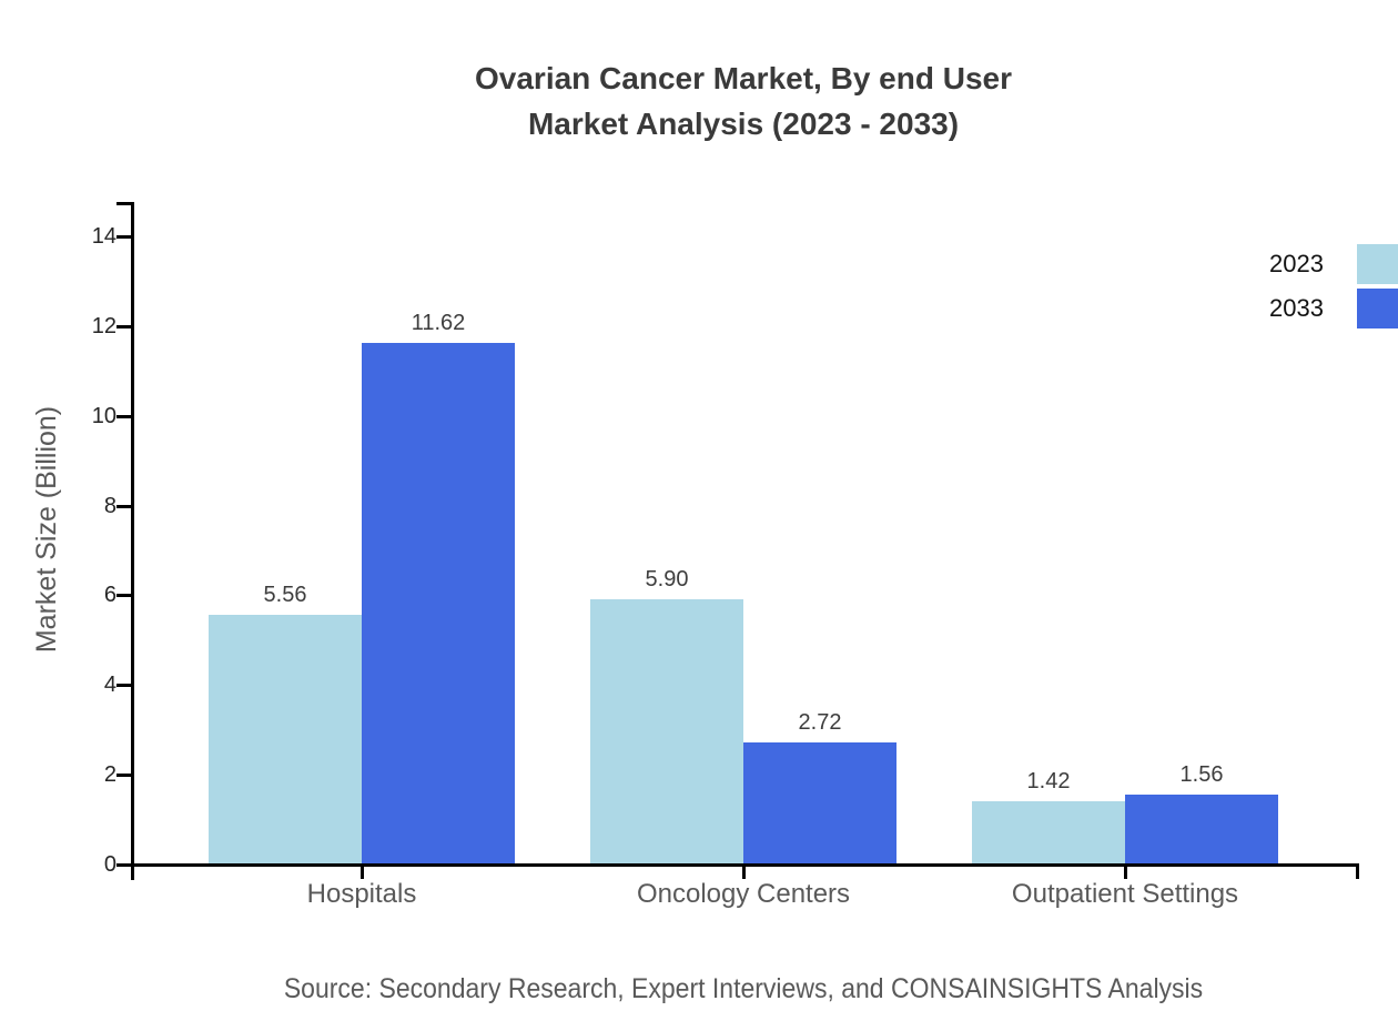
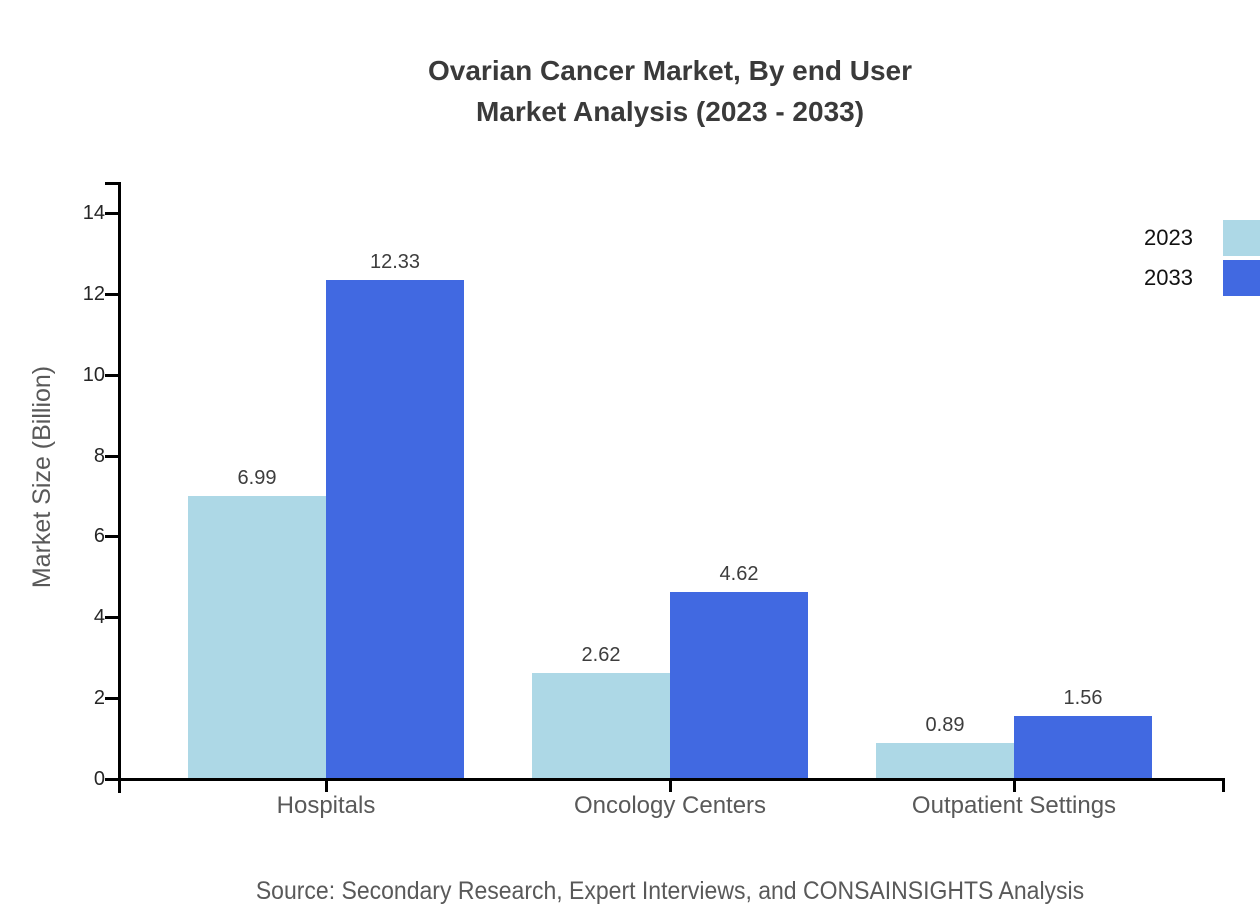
2023/Hospitals: 5.56 -> 6.99
2033/Hospitals: 11.62 -> 12.33
2023/Oncology Centers: 5.90 -> 2.62
2033/Oncology Centers: 2.72 -> 4.62
2023/Outpatient Settings: 1.42 -> 0.89
